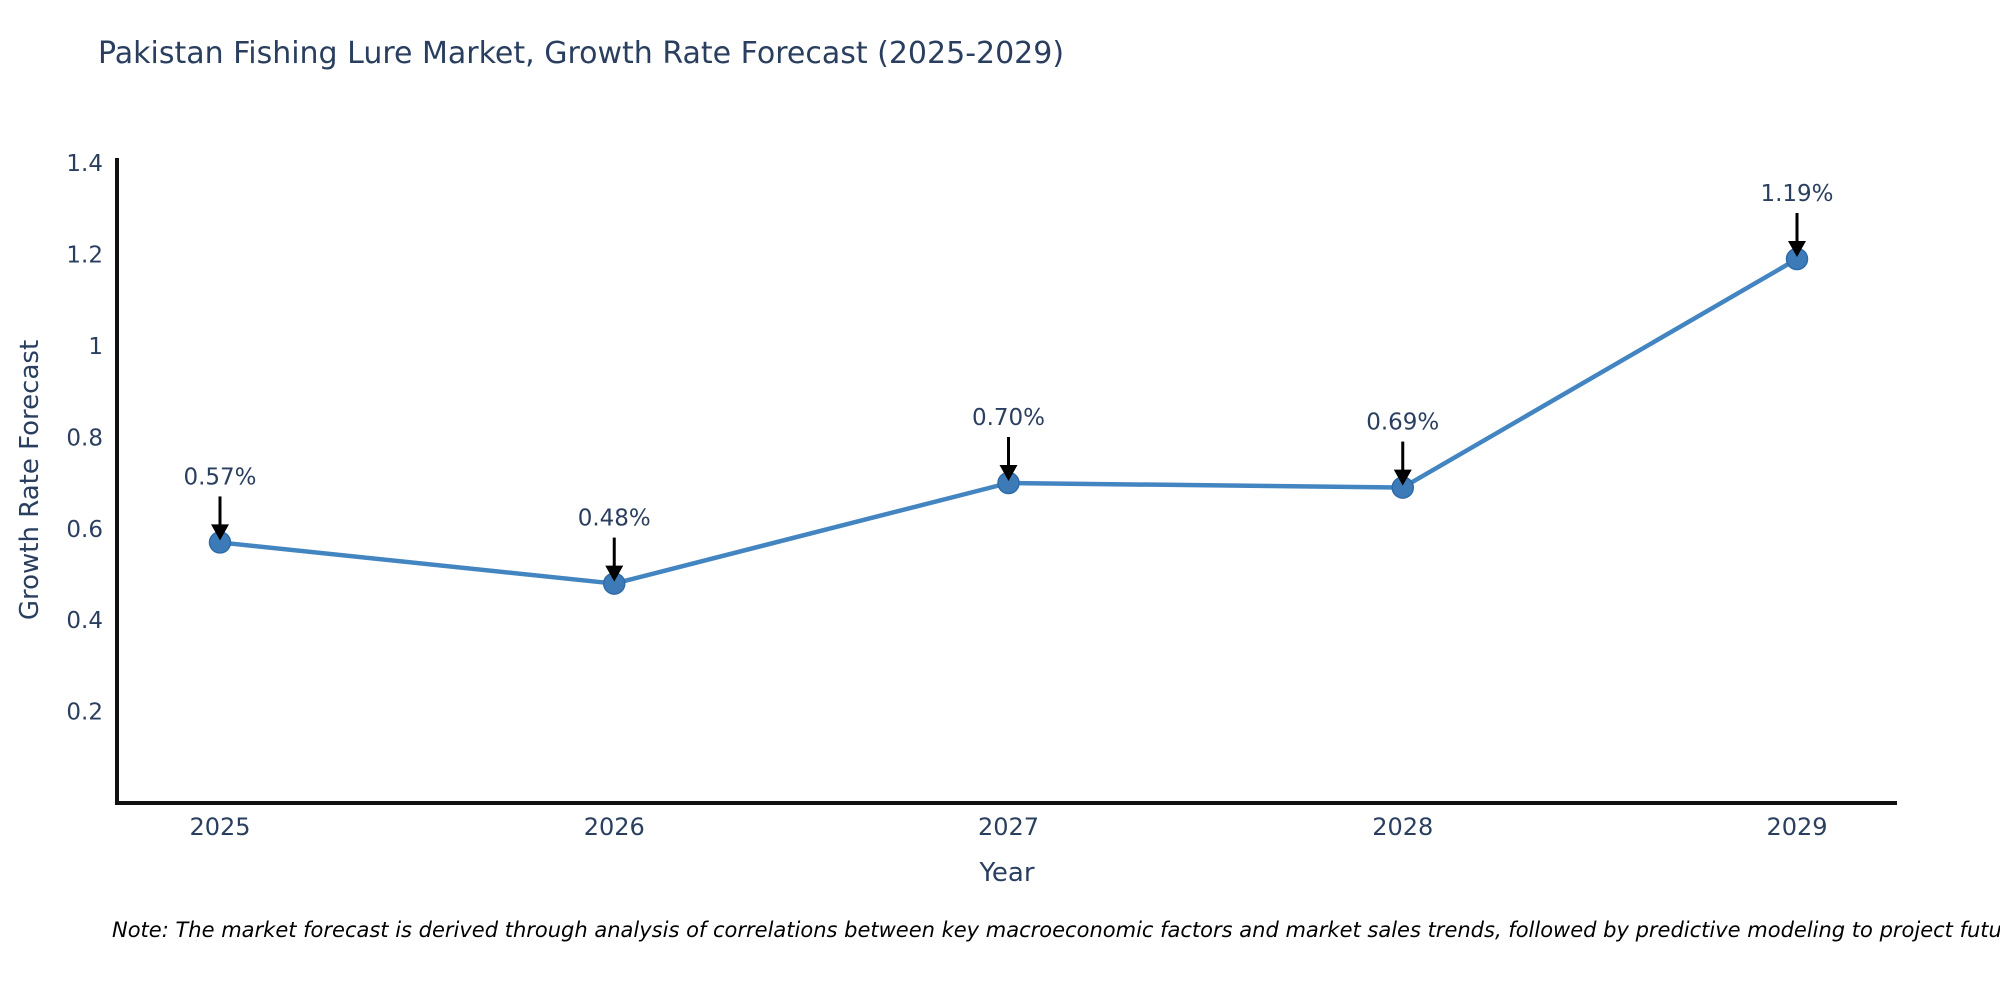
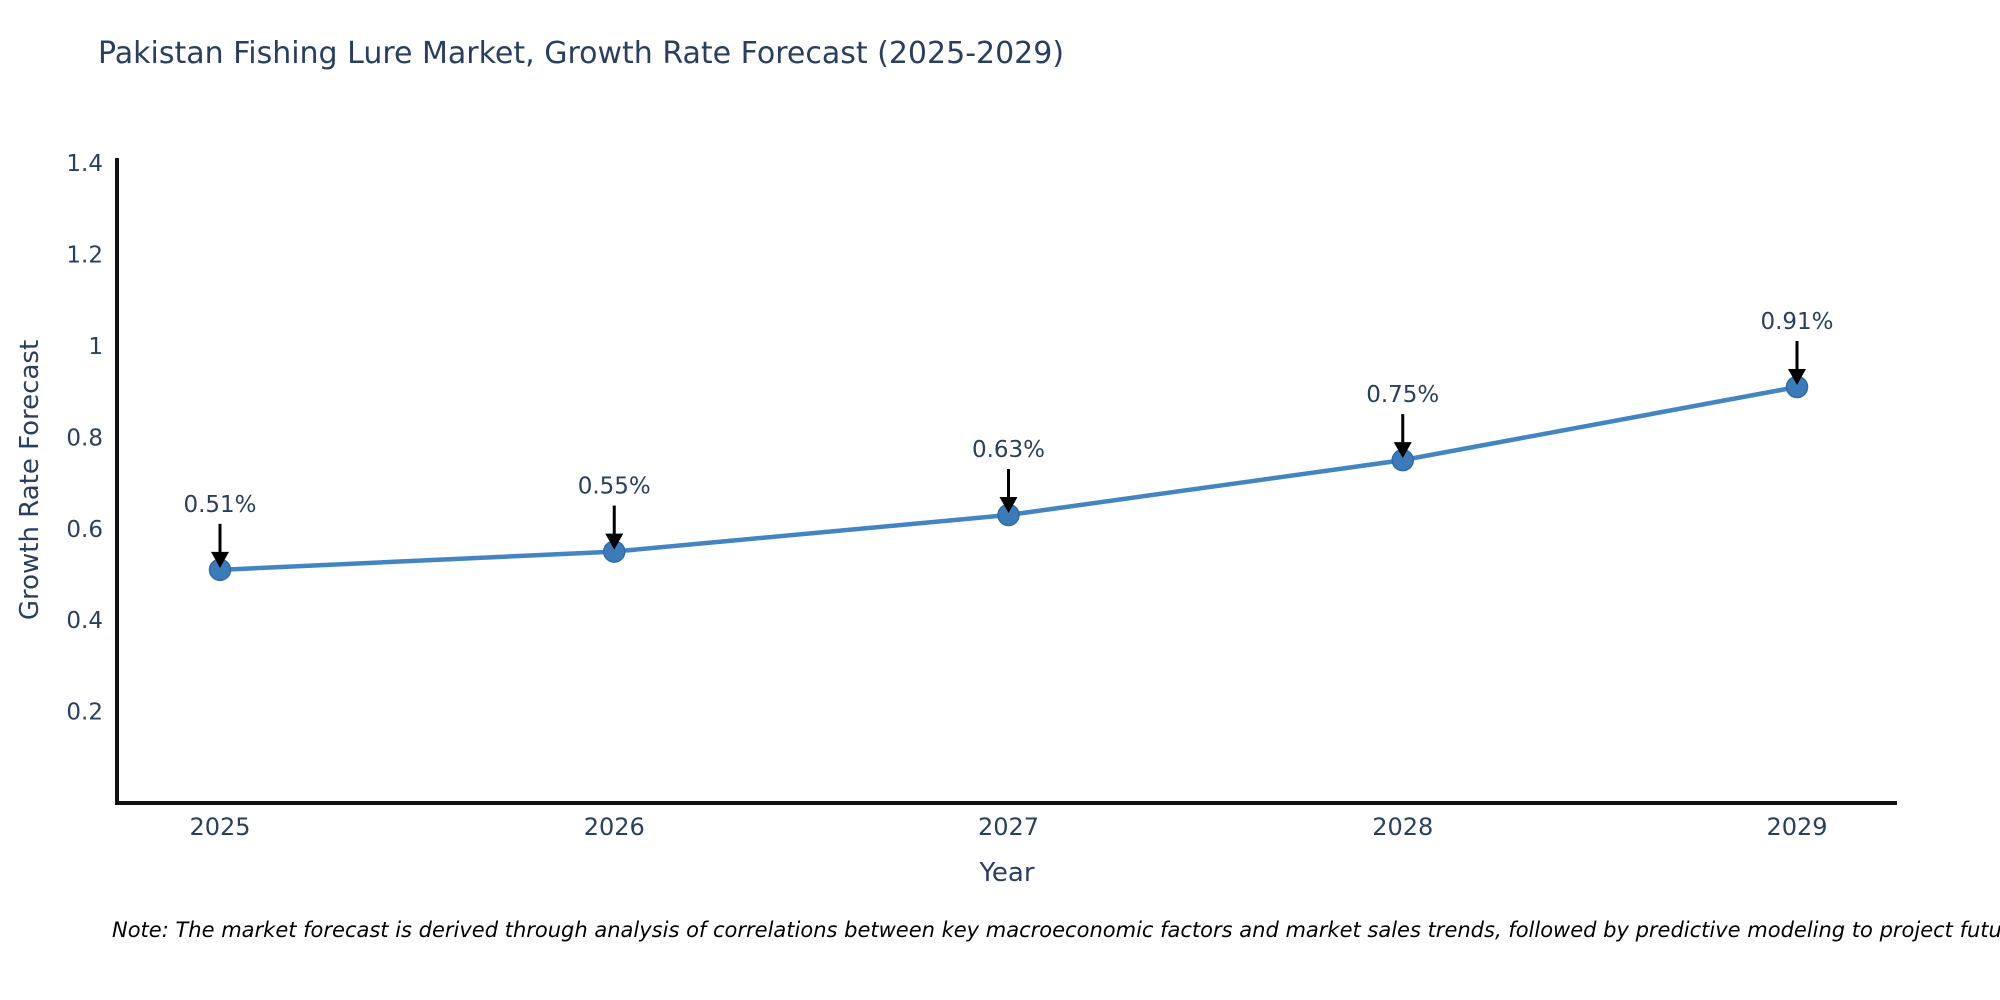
2025: 0.57% -> 0.51%
2026: 0.48% -> 0.55%
2027: 0.70% -> 0.63%
2028: 0.69% -> 0.75%
2029: 1.19% -> 0.91%
